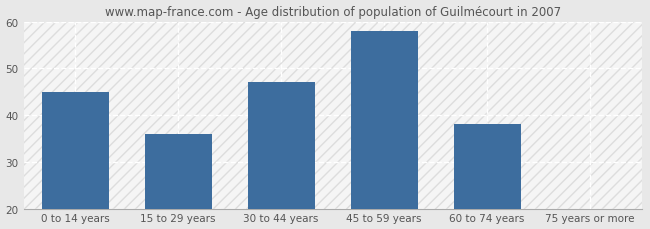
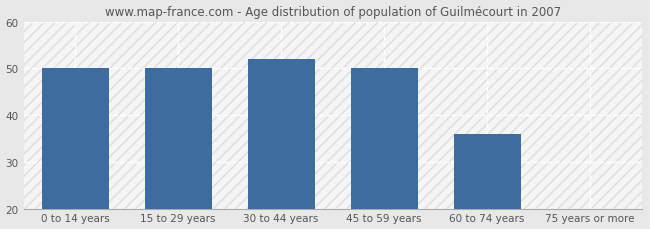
0 to 14 years: 45 -> 50
15 to 29 years: 36 -> 50
30 to 44 years: 47 -> 52
45 to 59 years: 58 -> 50
60 to 74 years: 38 -> 36
